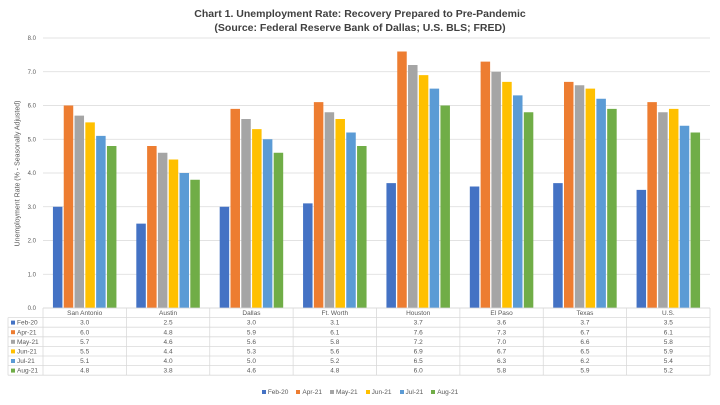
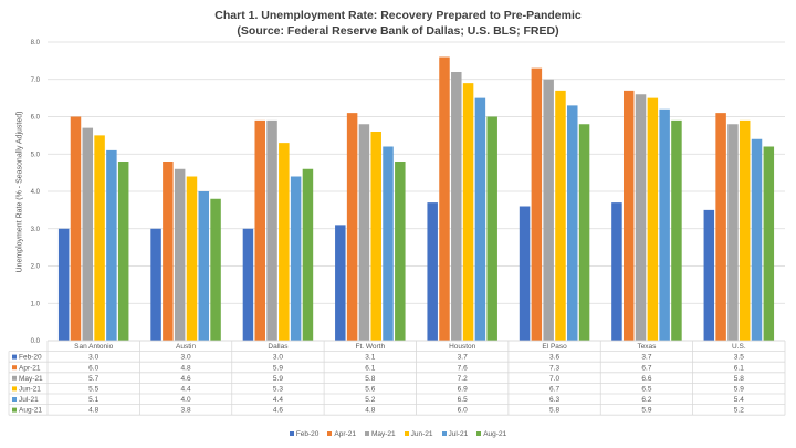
Feb-20/Austin: 2.5 -> 3.0
May-21/Dallas: 5.6 -> 5.9
Jul-21/Dallas: 5.0 -> 4.4
